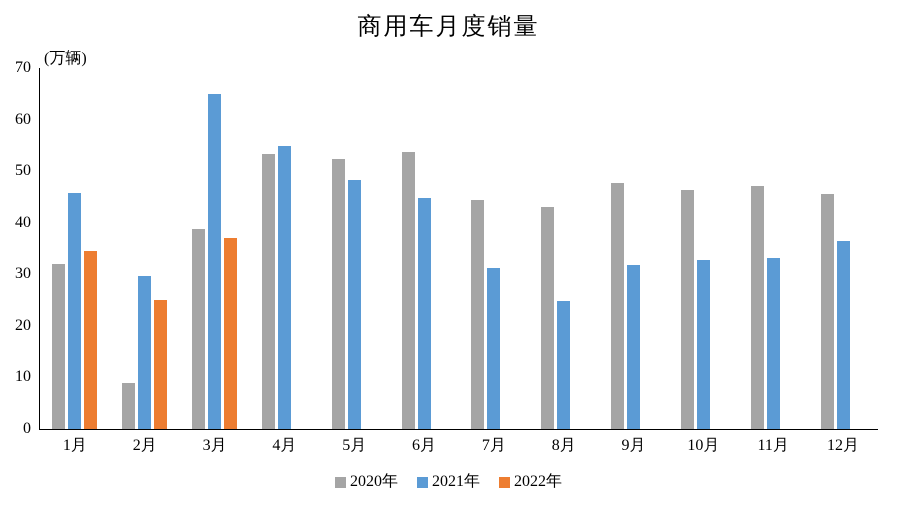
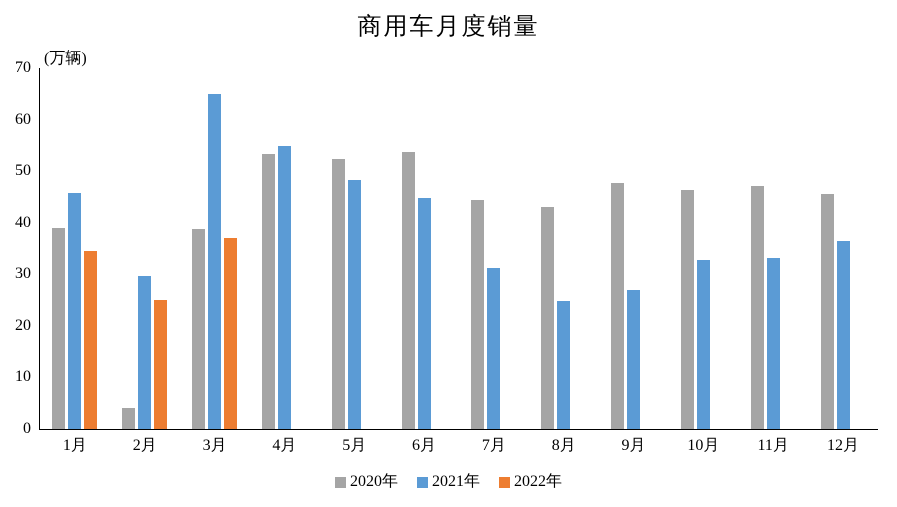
2020年/1月: 32 -> 39
2020年/2月: 9 -> 4
2021年/9月: 32 -> 27
